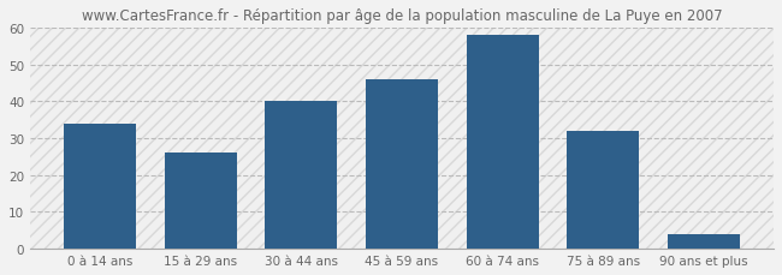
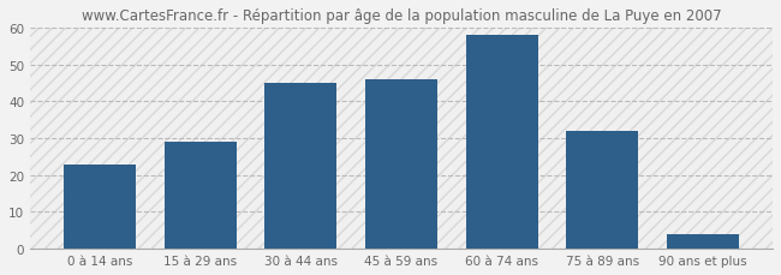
0 à 14 ans: 34 -> 23
15 à 29 ans: 26 -> 29
30 à 44 ans: 40 -> 45
